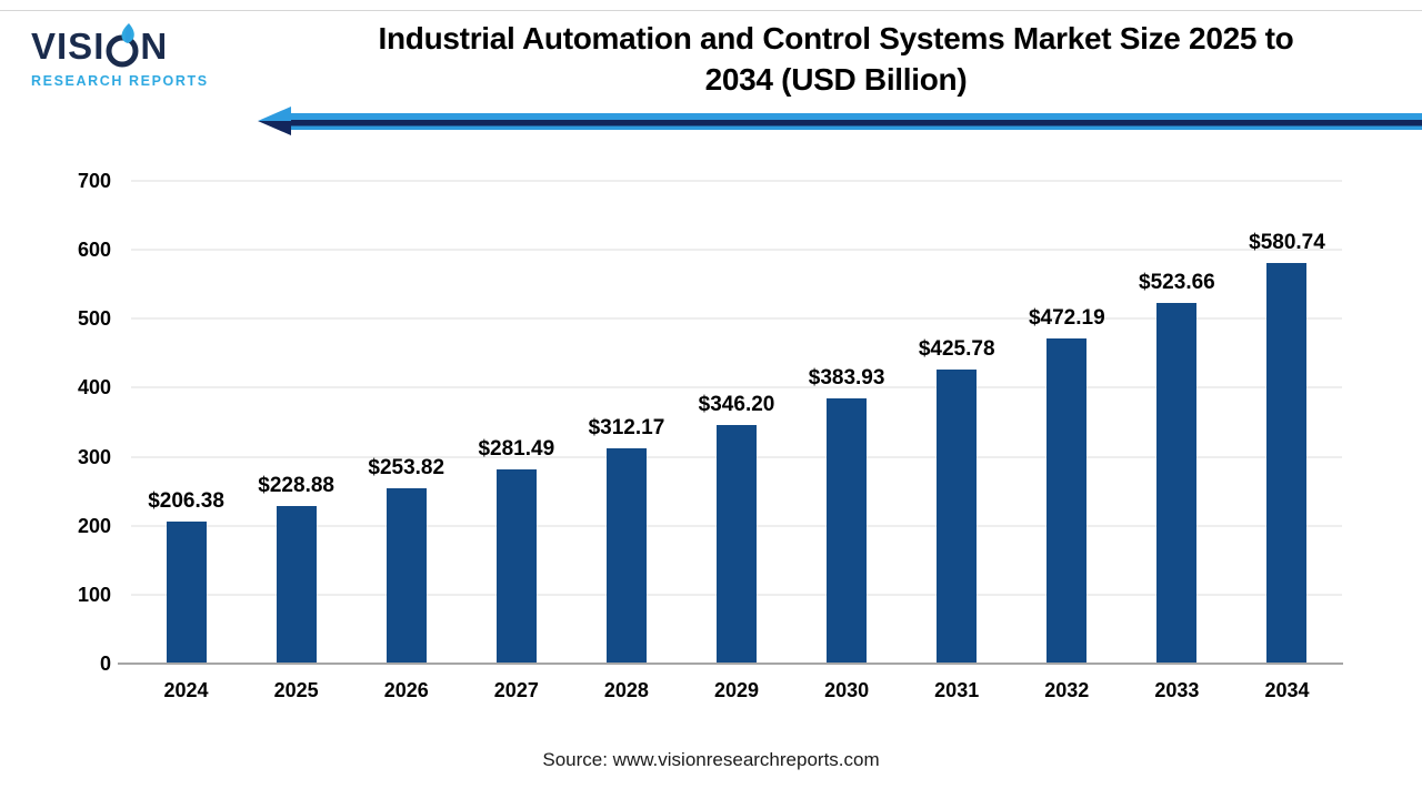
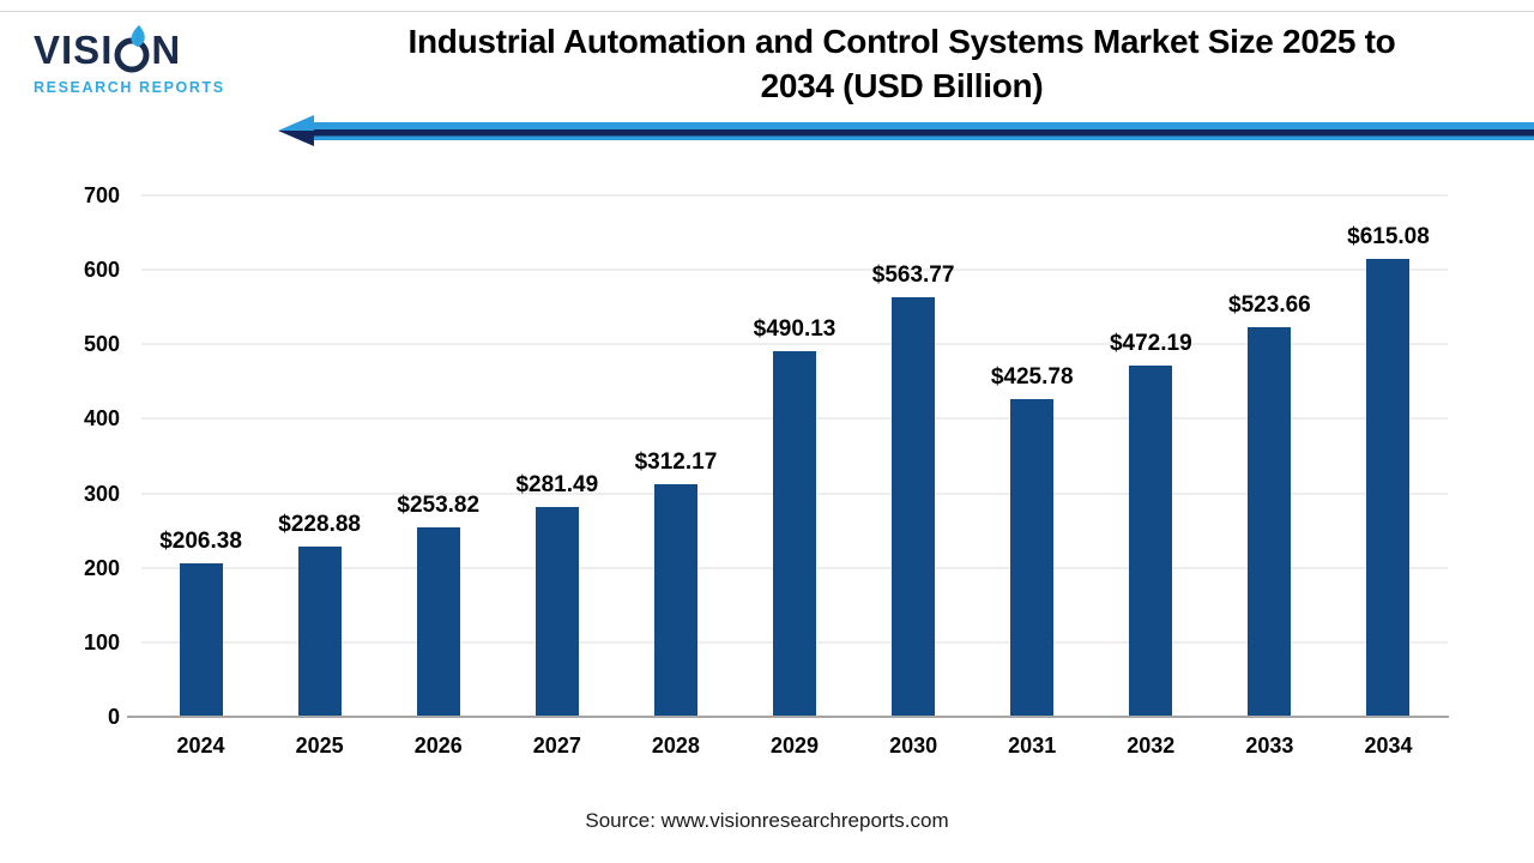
2029: $346.20 -> $490.13
2030: $383.93 -> $563.77
2034: $580.74 -> $615.08
